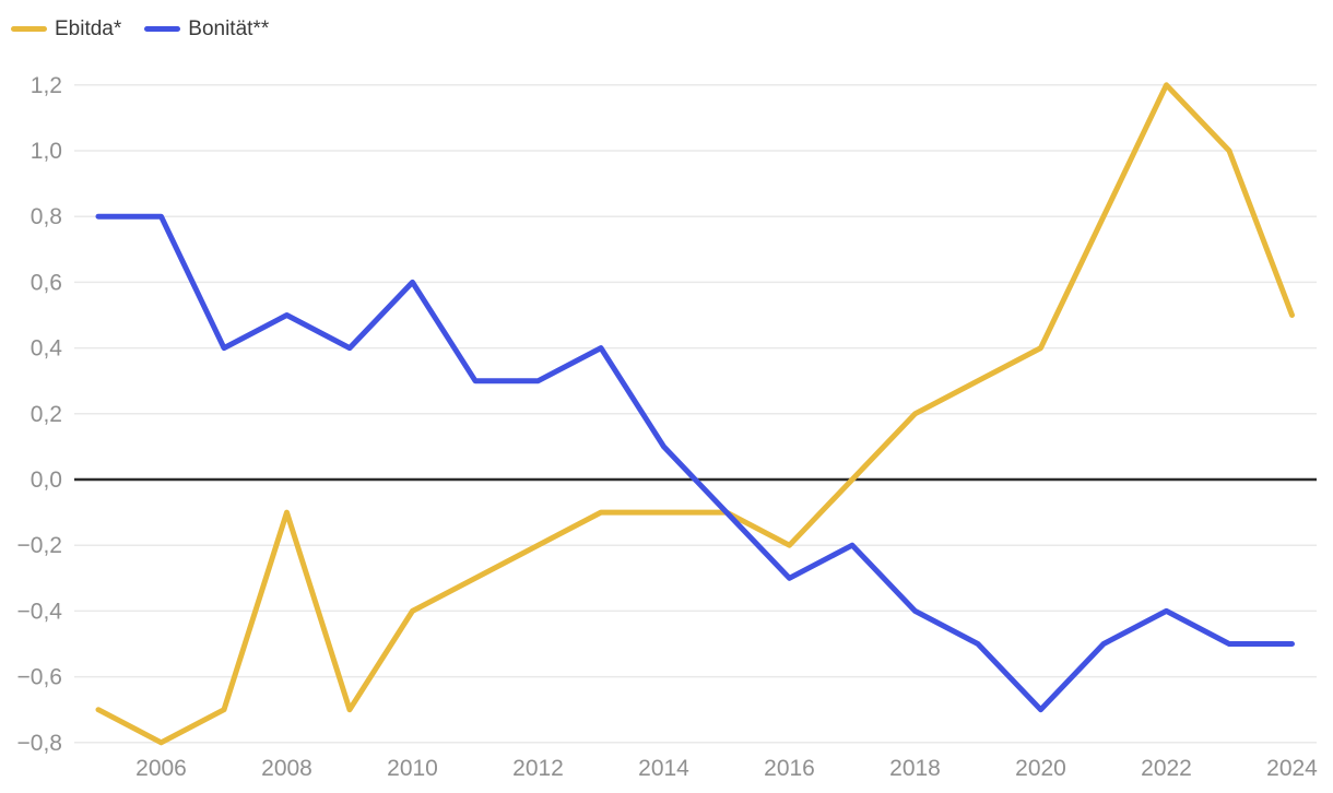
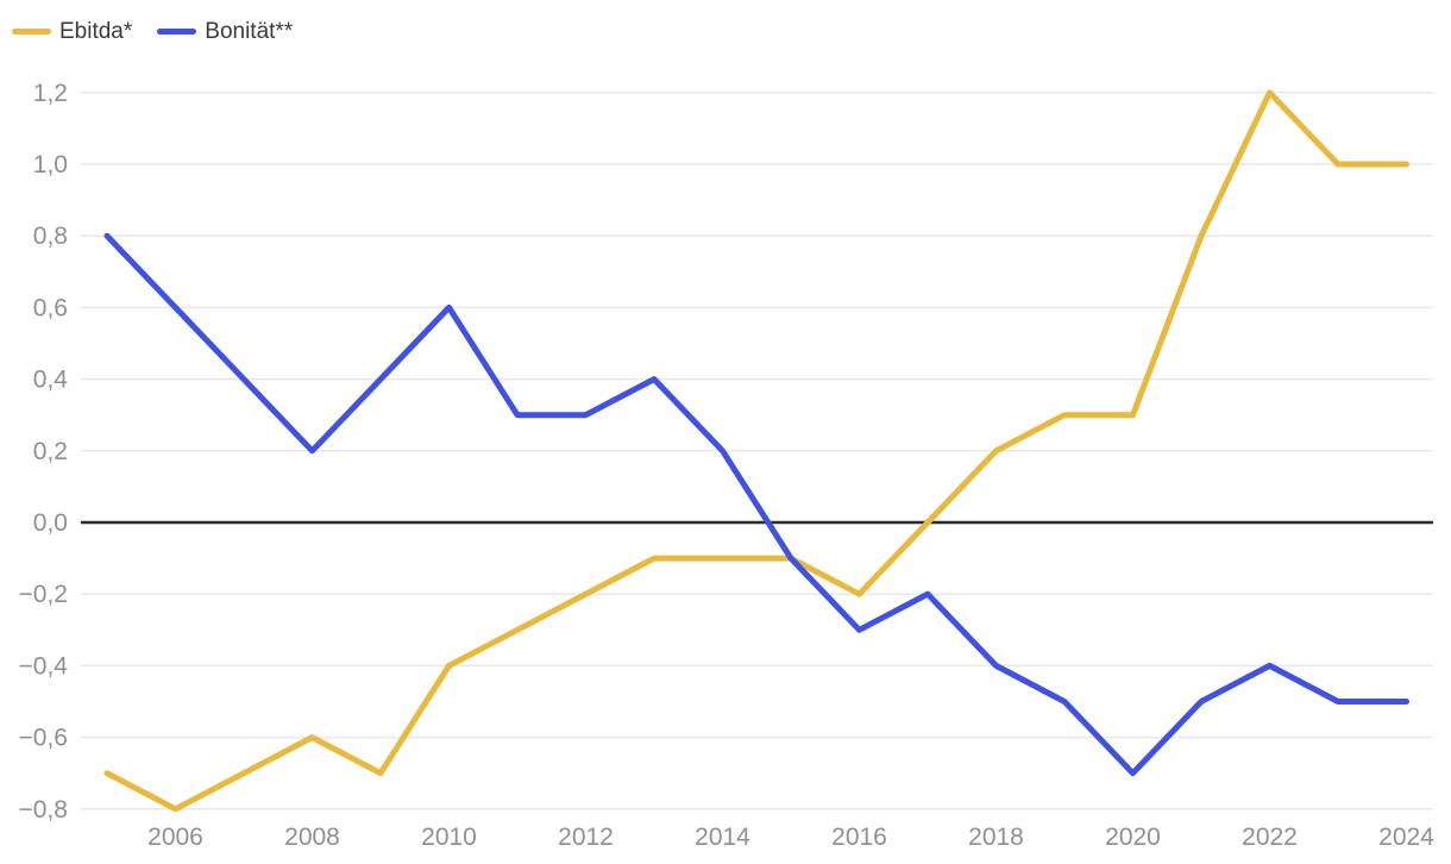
Bonität**/2006: 0,8 -> 0,6
Ebitda*/2008: -0,1 -> -0,6
Bonität**/2008: 0,5 -> 0,2
Bonität**/2014: 0,1 -> 0,2
Ebitda*/2020: 0,4 -> 0,3
Ebitda*/2024: 0,5 -> 1,0
